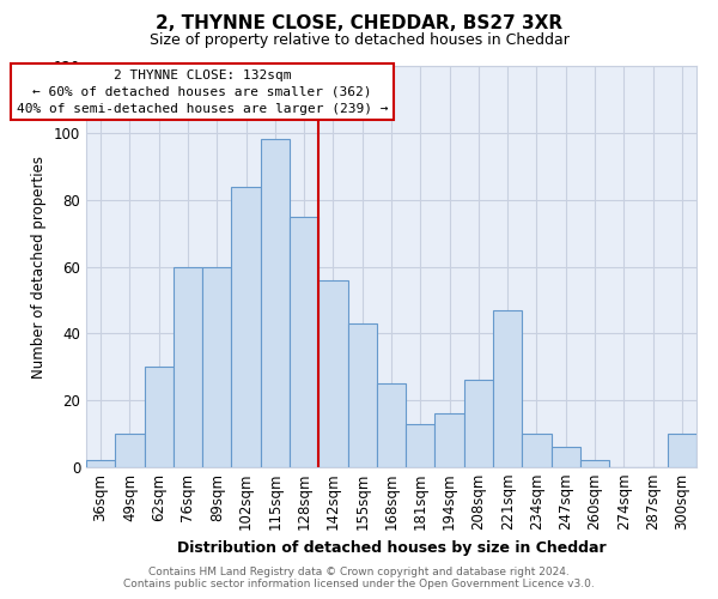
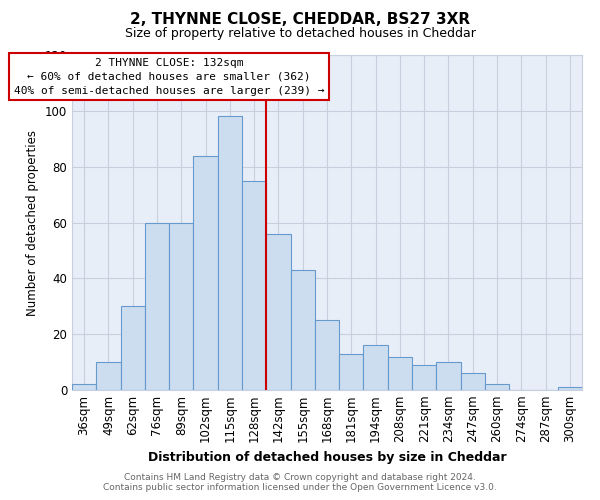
208sqm: 26 -> 12
221sqm: 47 -> 9
300sqm: 10 -> 1
